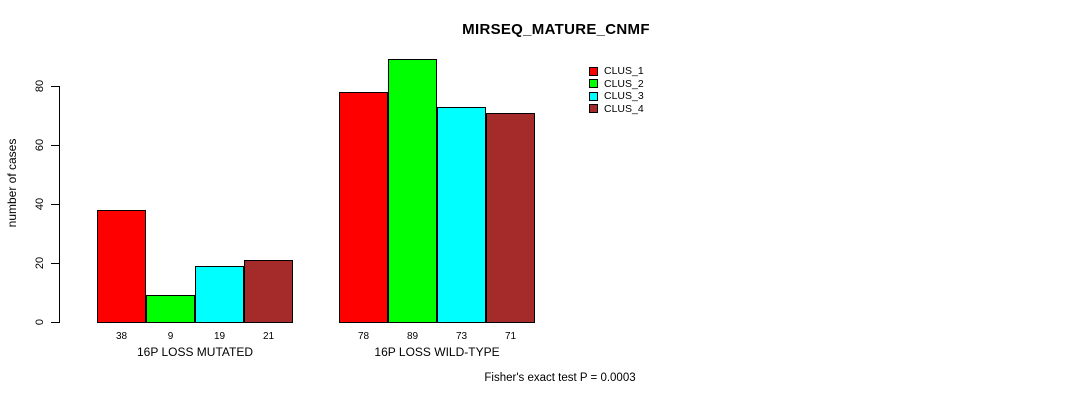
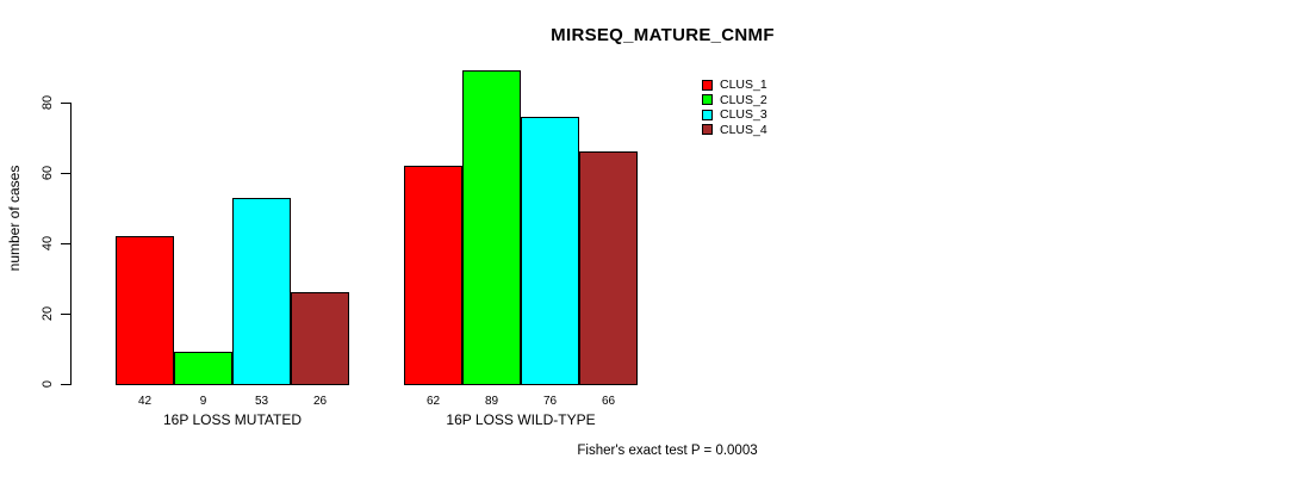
CLUS_1/16P LOSS MUTATED: 38 -> 42
CLUS_3/16P LOSS MUTATED: 19 -> 53
CLUS_4/16P LOSS MUTATED: 21 -> 26
CLUS_1/16P LOSS WILD-TYPE: 78 -> 62
CLUS_3/16P LOSS WILD-TYPE: 73 -> 76
CLUS_4/16P LOSS WILD-TYPE: 71 -> 66
